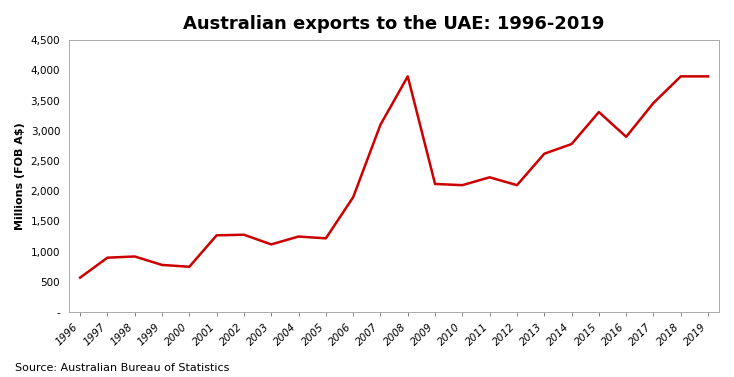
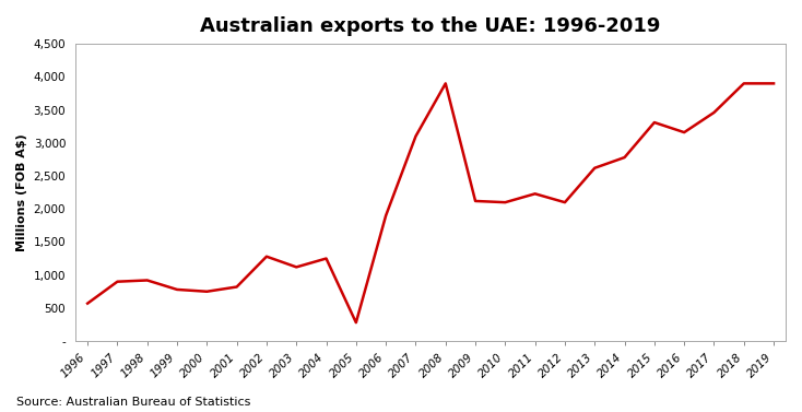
2001: 1,270 -> 820
2005: 1,220 -> 280
2016: 2,900 -> 3,160
